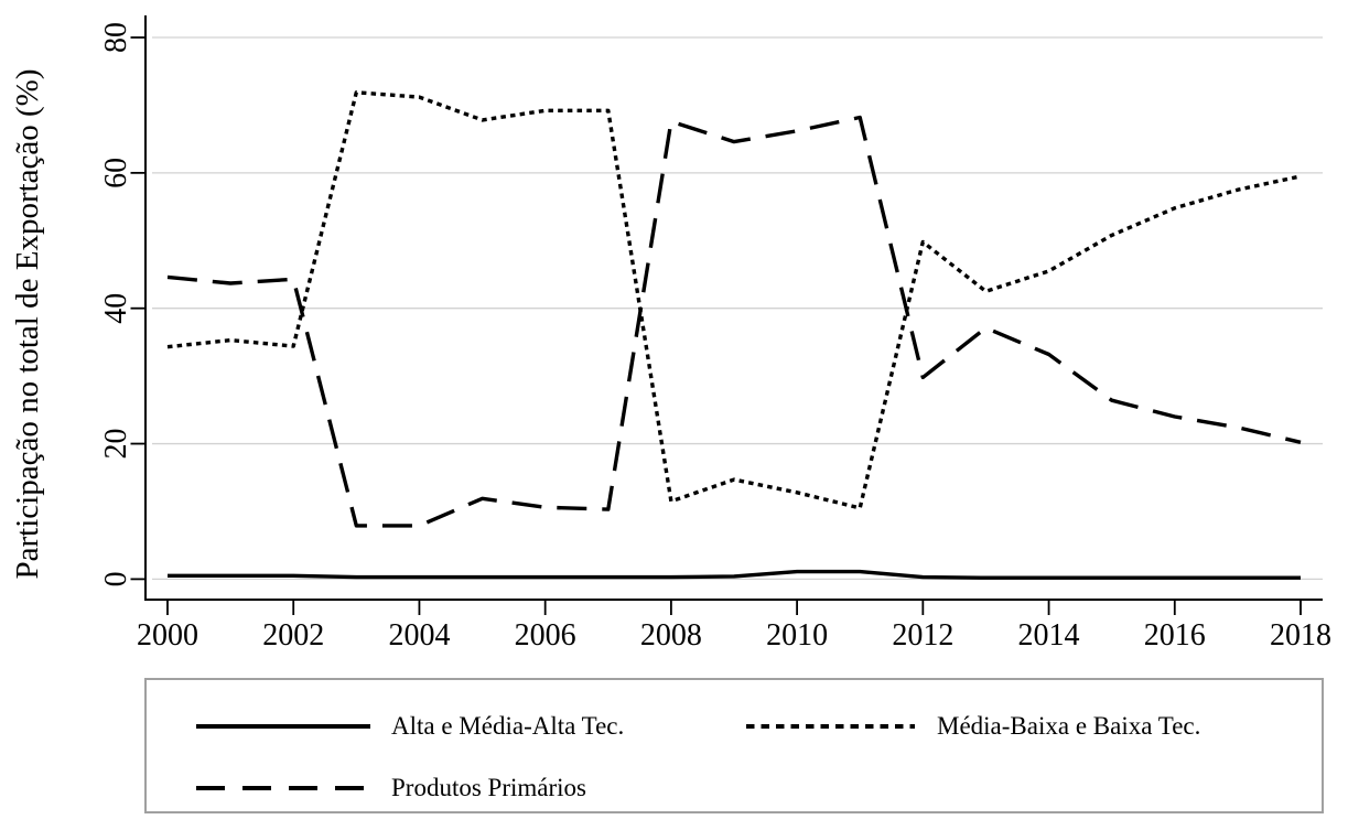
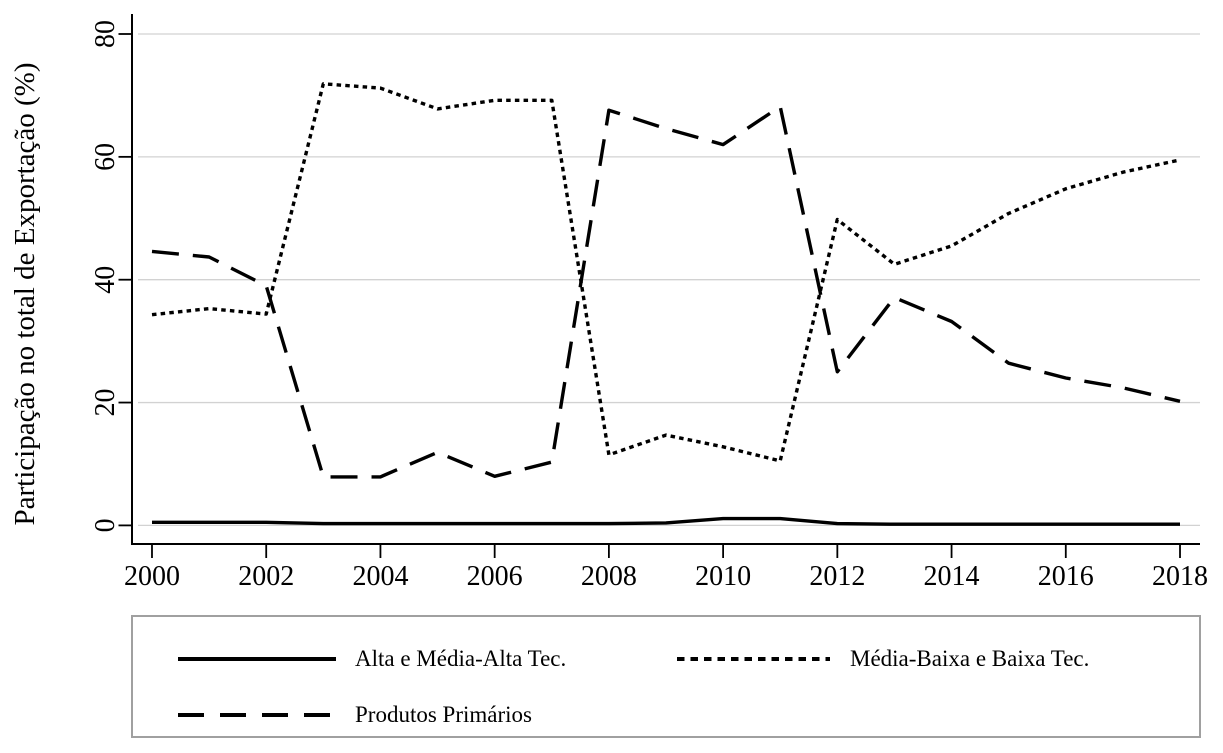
Produtos Primários/2002: 44 -> 39
Produtos Primários/2006: 11 -> 8
Produtos Primários/2010: 66 -> 62
Produtos Primários/2012: 30 -> 25
